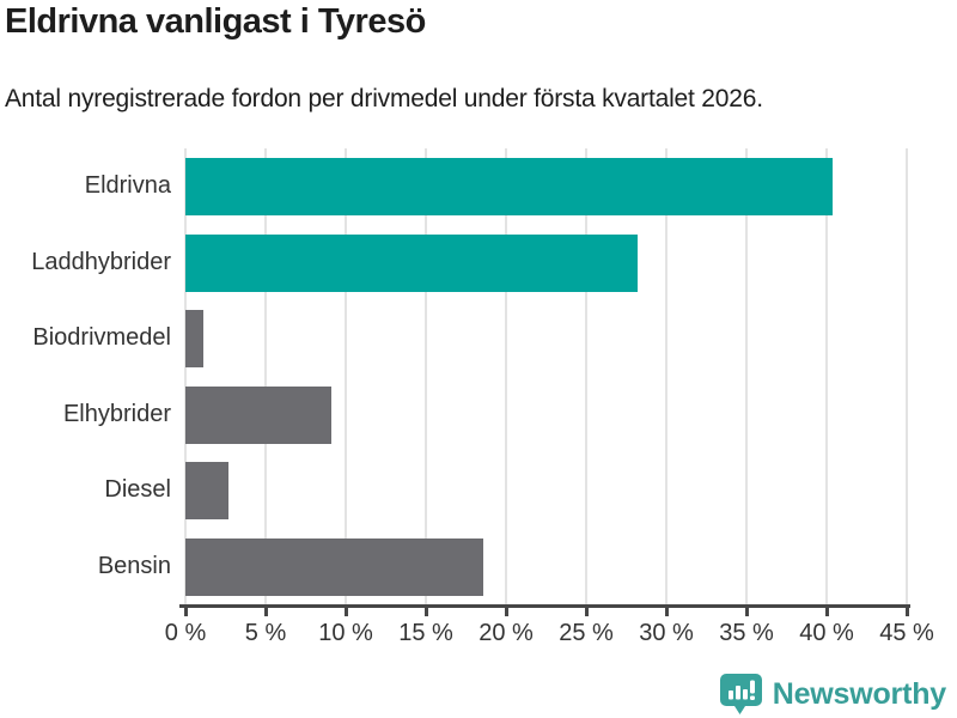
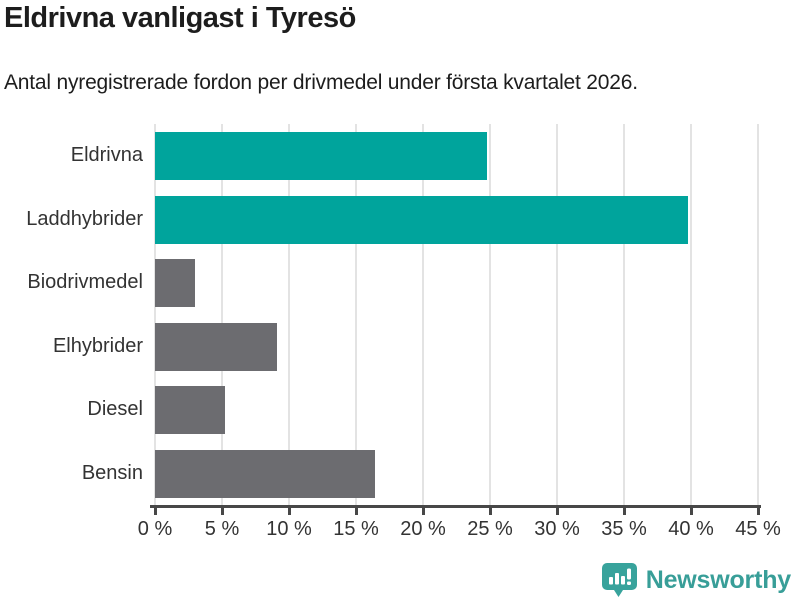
Eldrivna: 40.4% -> 24.8%
Laddhybrider: 28.2% -> 39.8%
Biodrivmedel: 1.1% -> 3.0%
Diesel: 2.7% -> 5.2%
Bensin: 18.6% -> 16.4%
